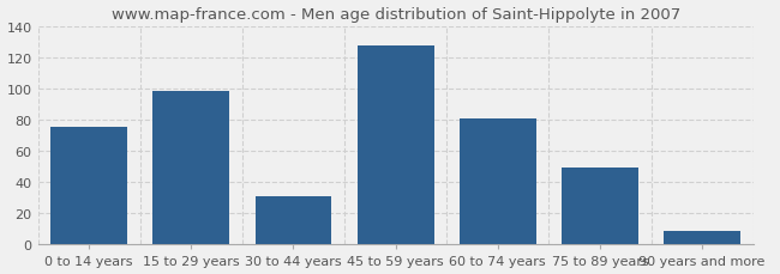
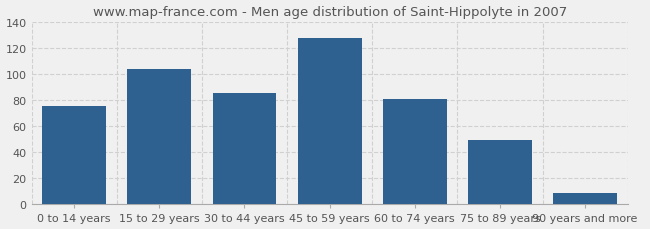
15 to 29 years: 98 -> 104
30 to 44 years: 31 -> 85
